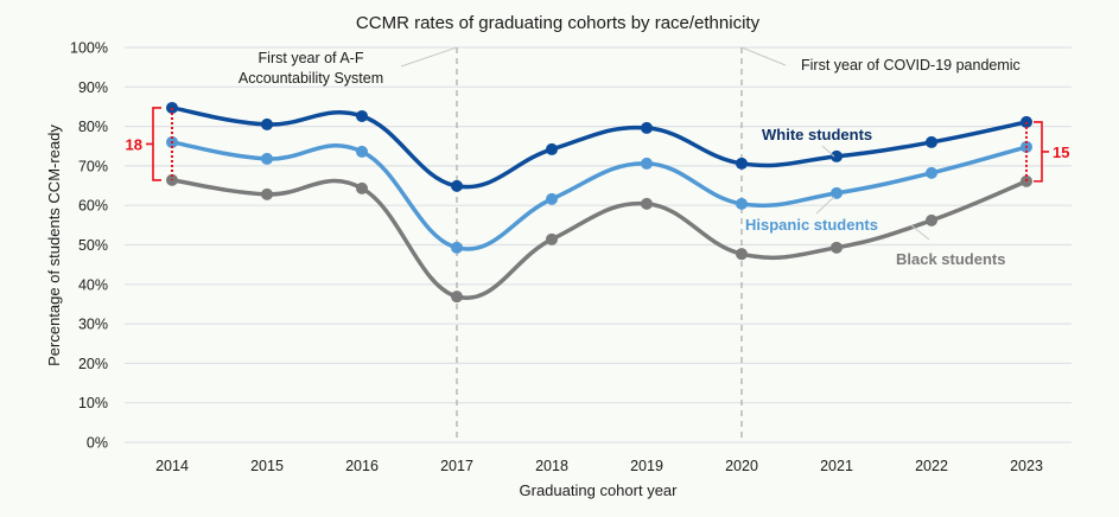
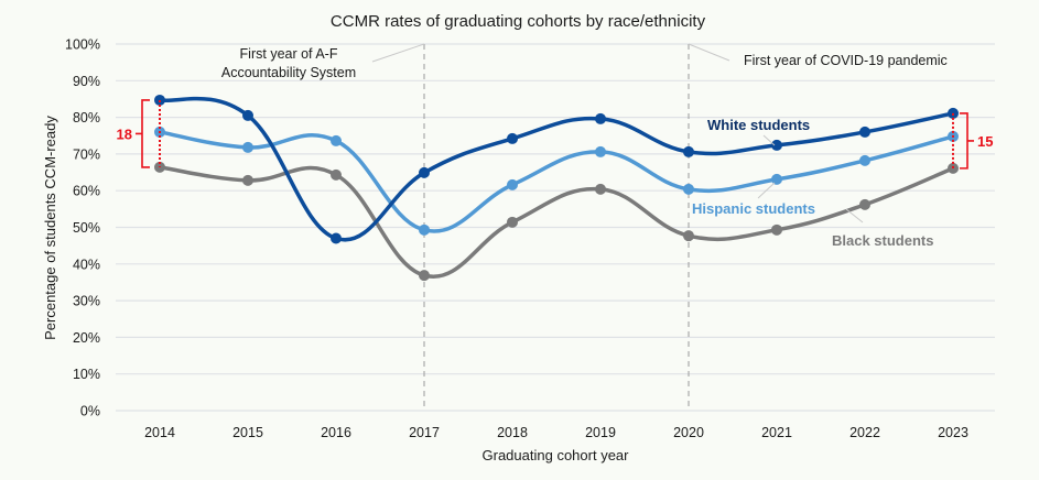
White students/2016: 83% -> 47%
